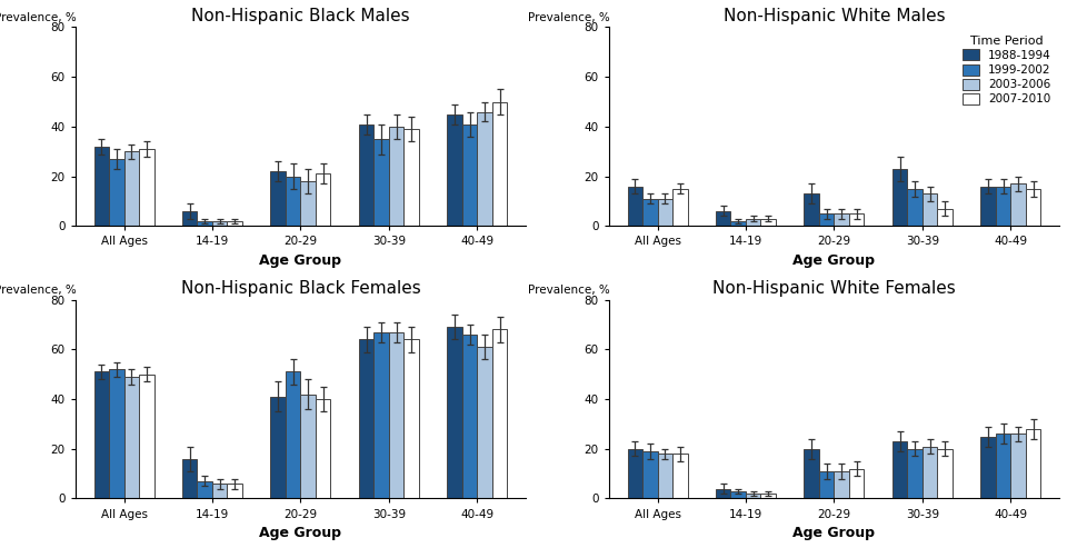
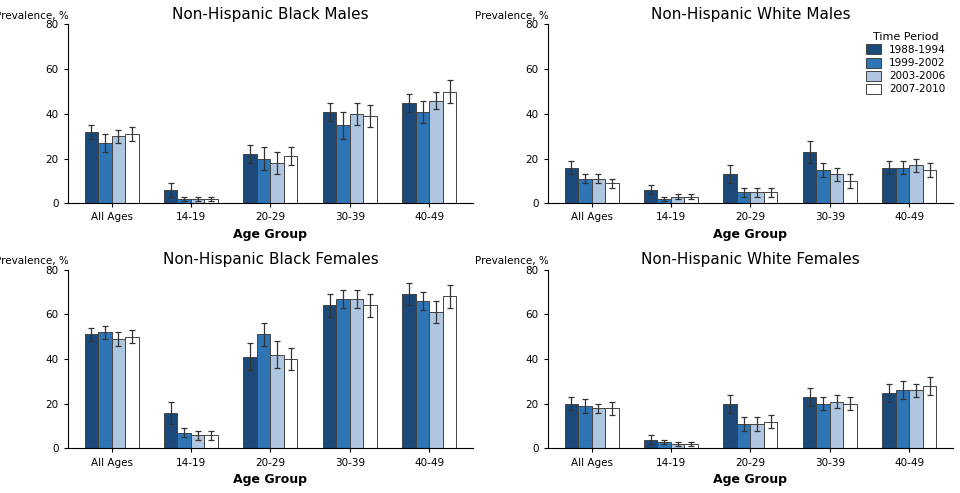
Non-Hispanic White Males/2007-2010/All Ages: 15 -> 9
Non-Hispanic White Males/2007-2010/30-39: 7 -> 10
